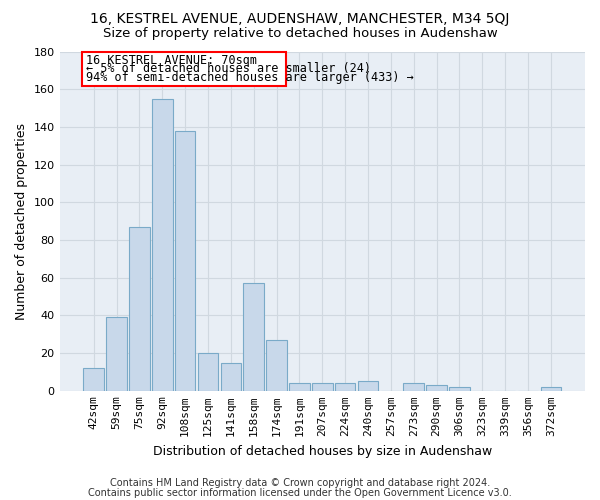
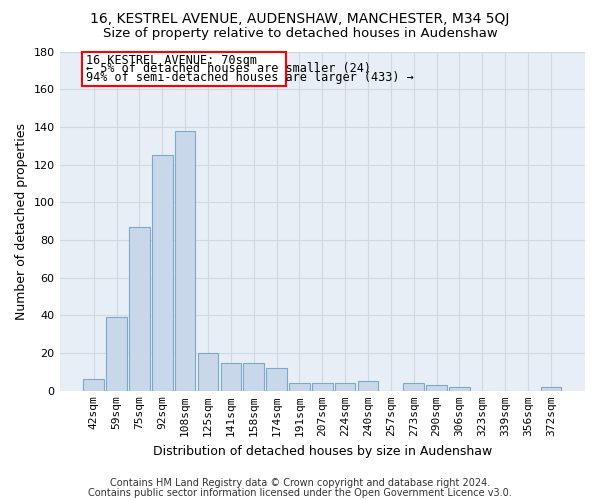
42sqm: 12 -> 6
92sqm: 155 -> 125
158sqm: 57 -> 15
174sqm: 27 -> 12
